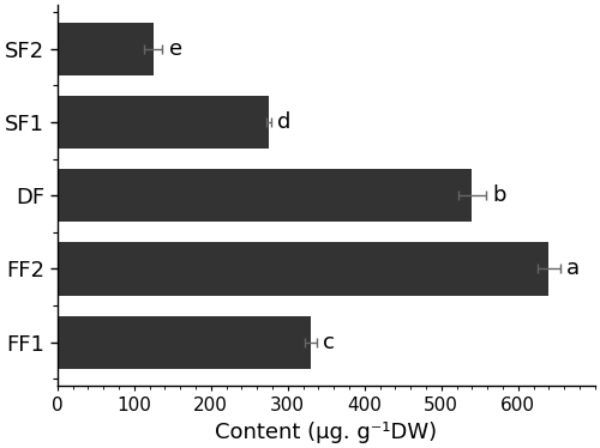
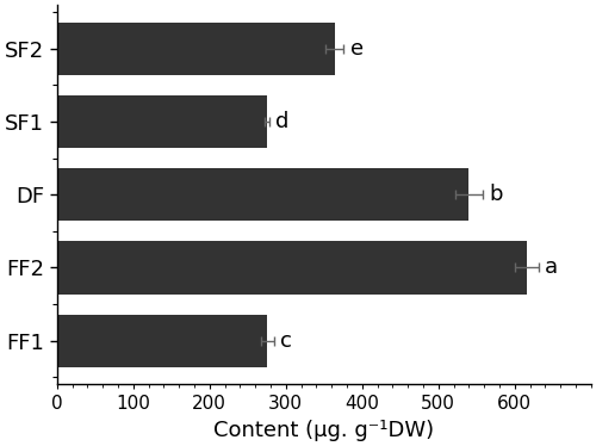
SF2: 125 -> 364
FF2: 640 -> 616
FF1: 330 -> 276
